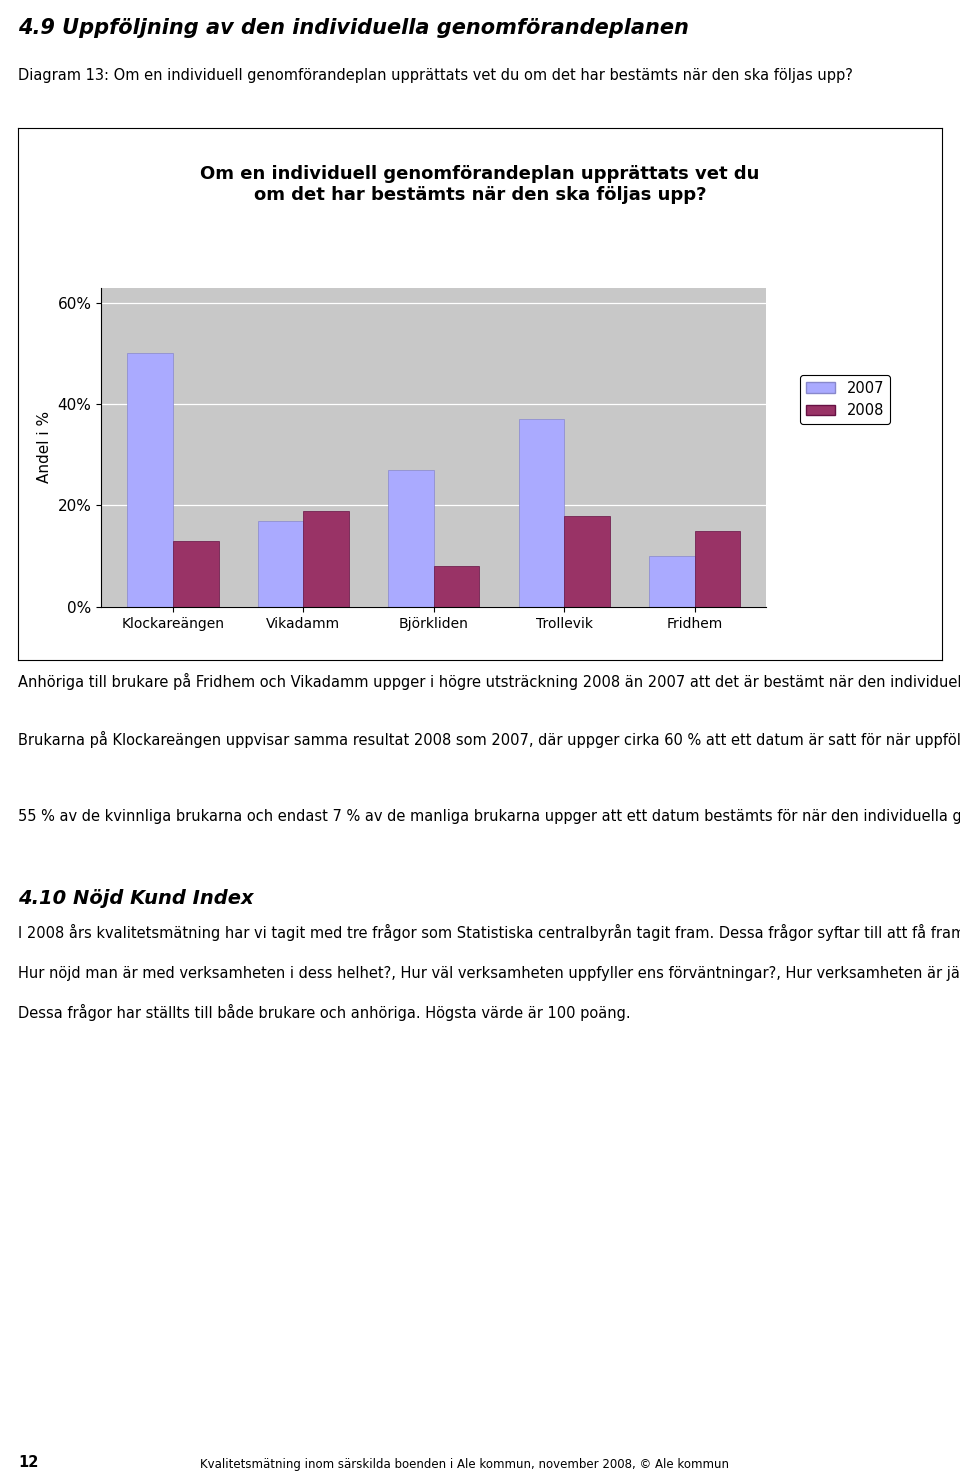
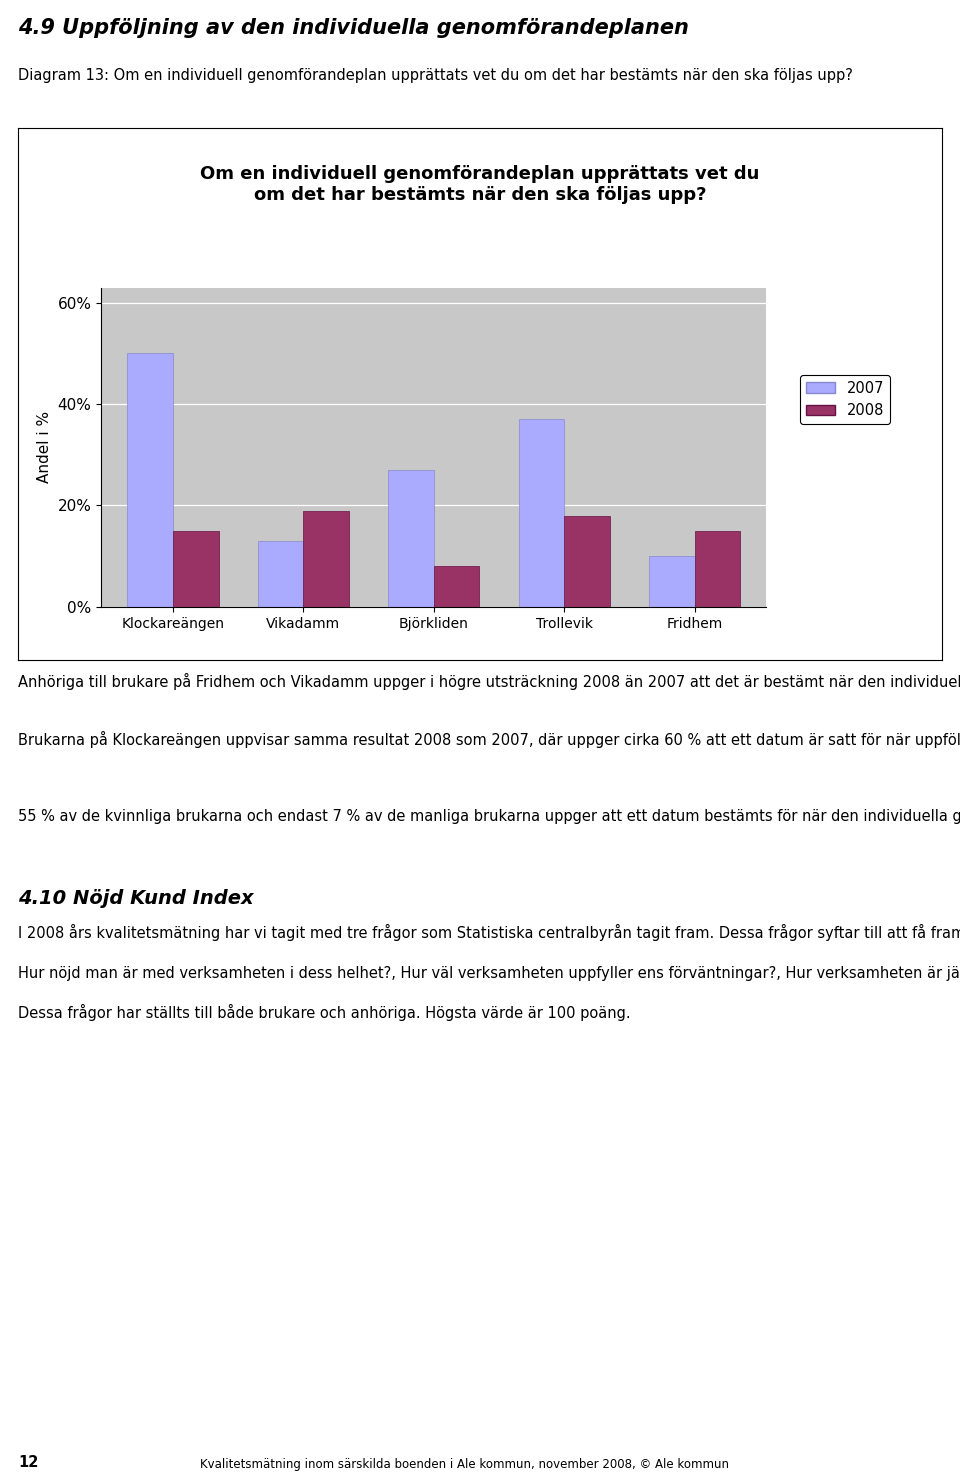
2008/Klockareängen: 13% -> 15%
2007/Vikadamm: 17% -> 13%
